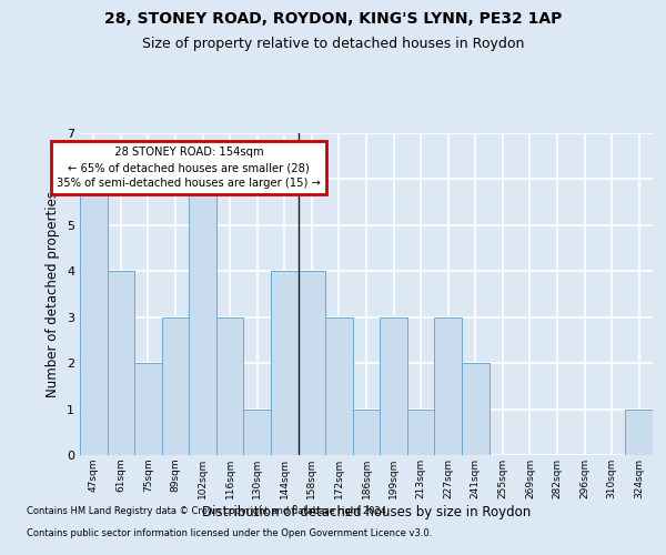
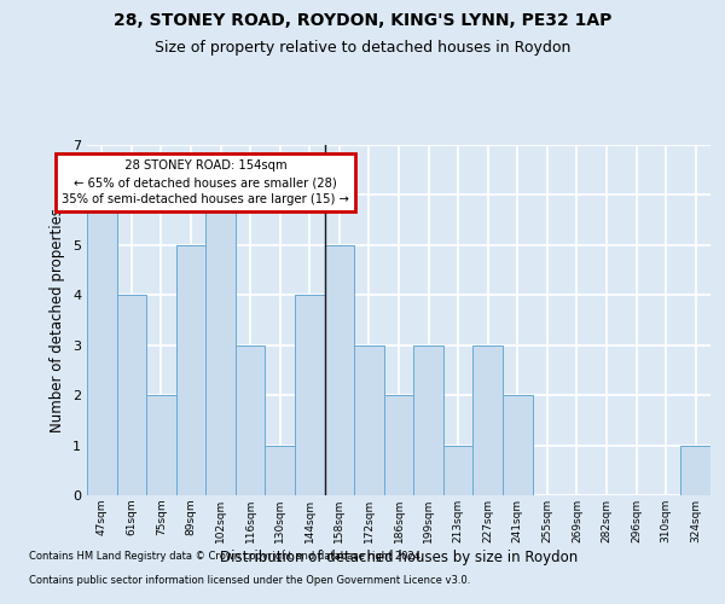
89sqm: 3 -> 5
158sqm: 4 -> 5
186sqm: 1 -> 2
